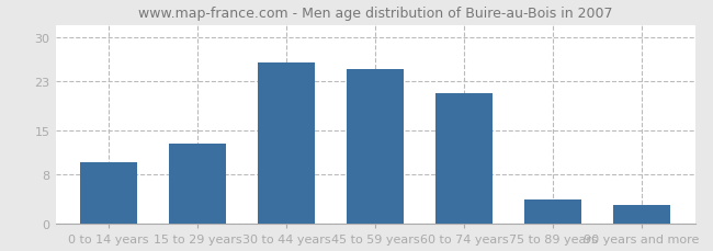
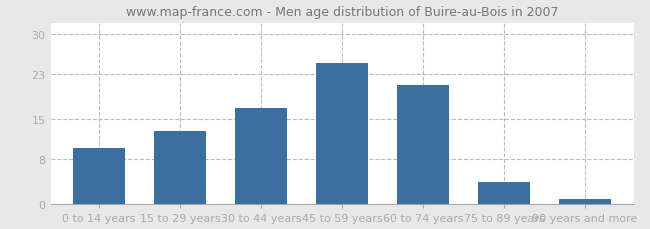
30 to 44 years: 26 -> 17
90 years and more: 3 -> 1
